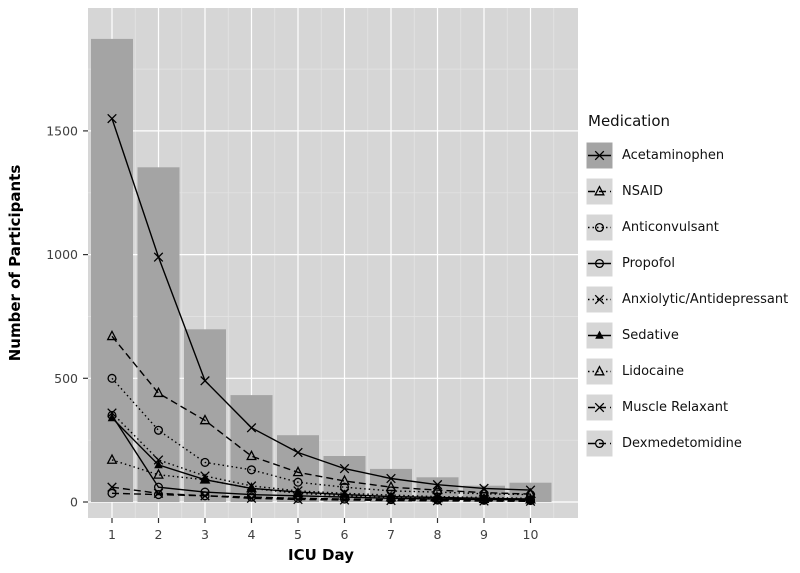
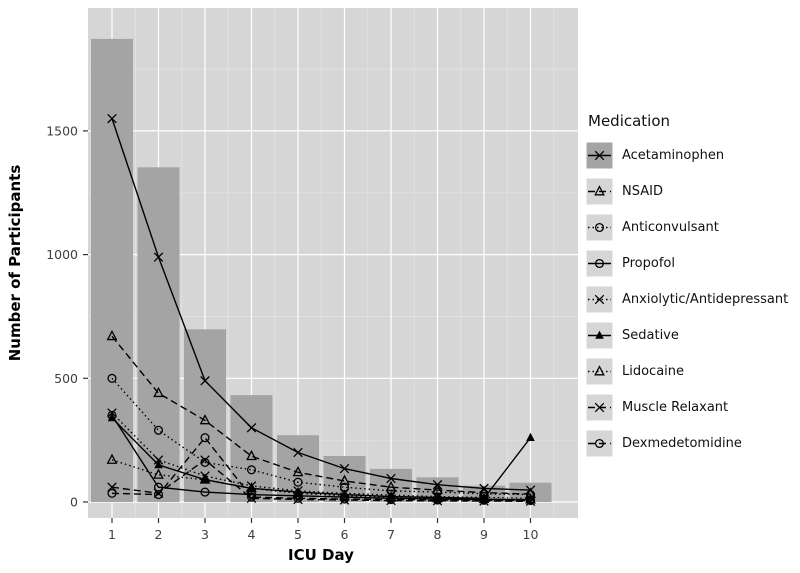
Muscle Relaxant/3: 20 -> 170
Dexmedetomidine/3: 20 -> 260
Sedative/10: 10 -> 260
